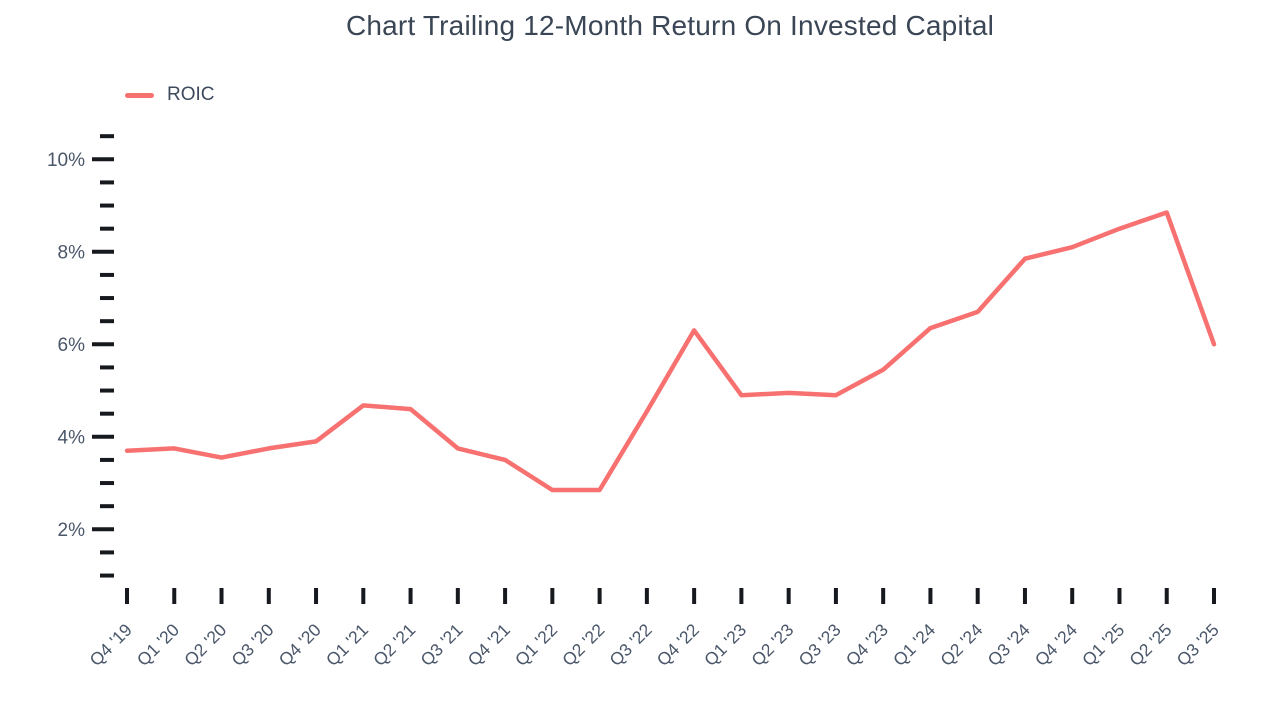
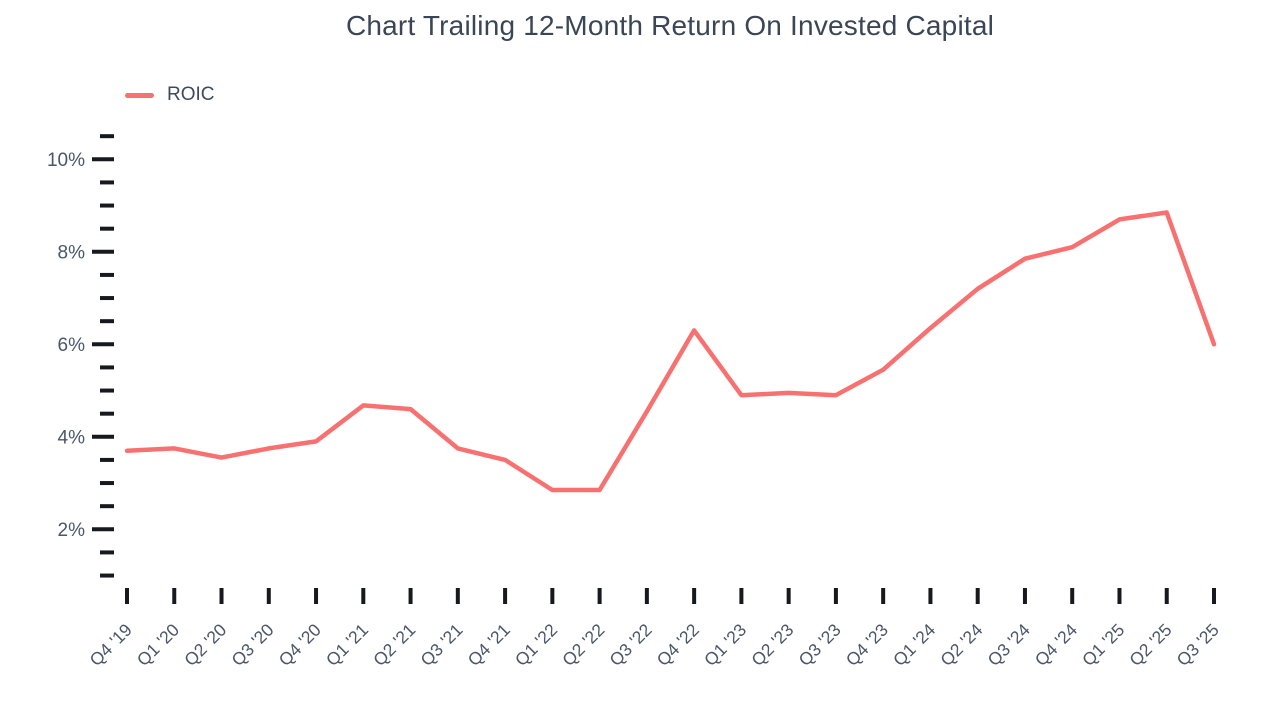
Q2 '24: 6.7% -> 7.2%
Q1 '25: 8.5% -> 8.7%
